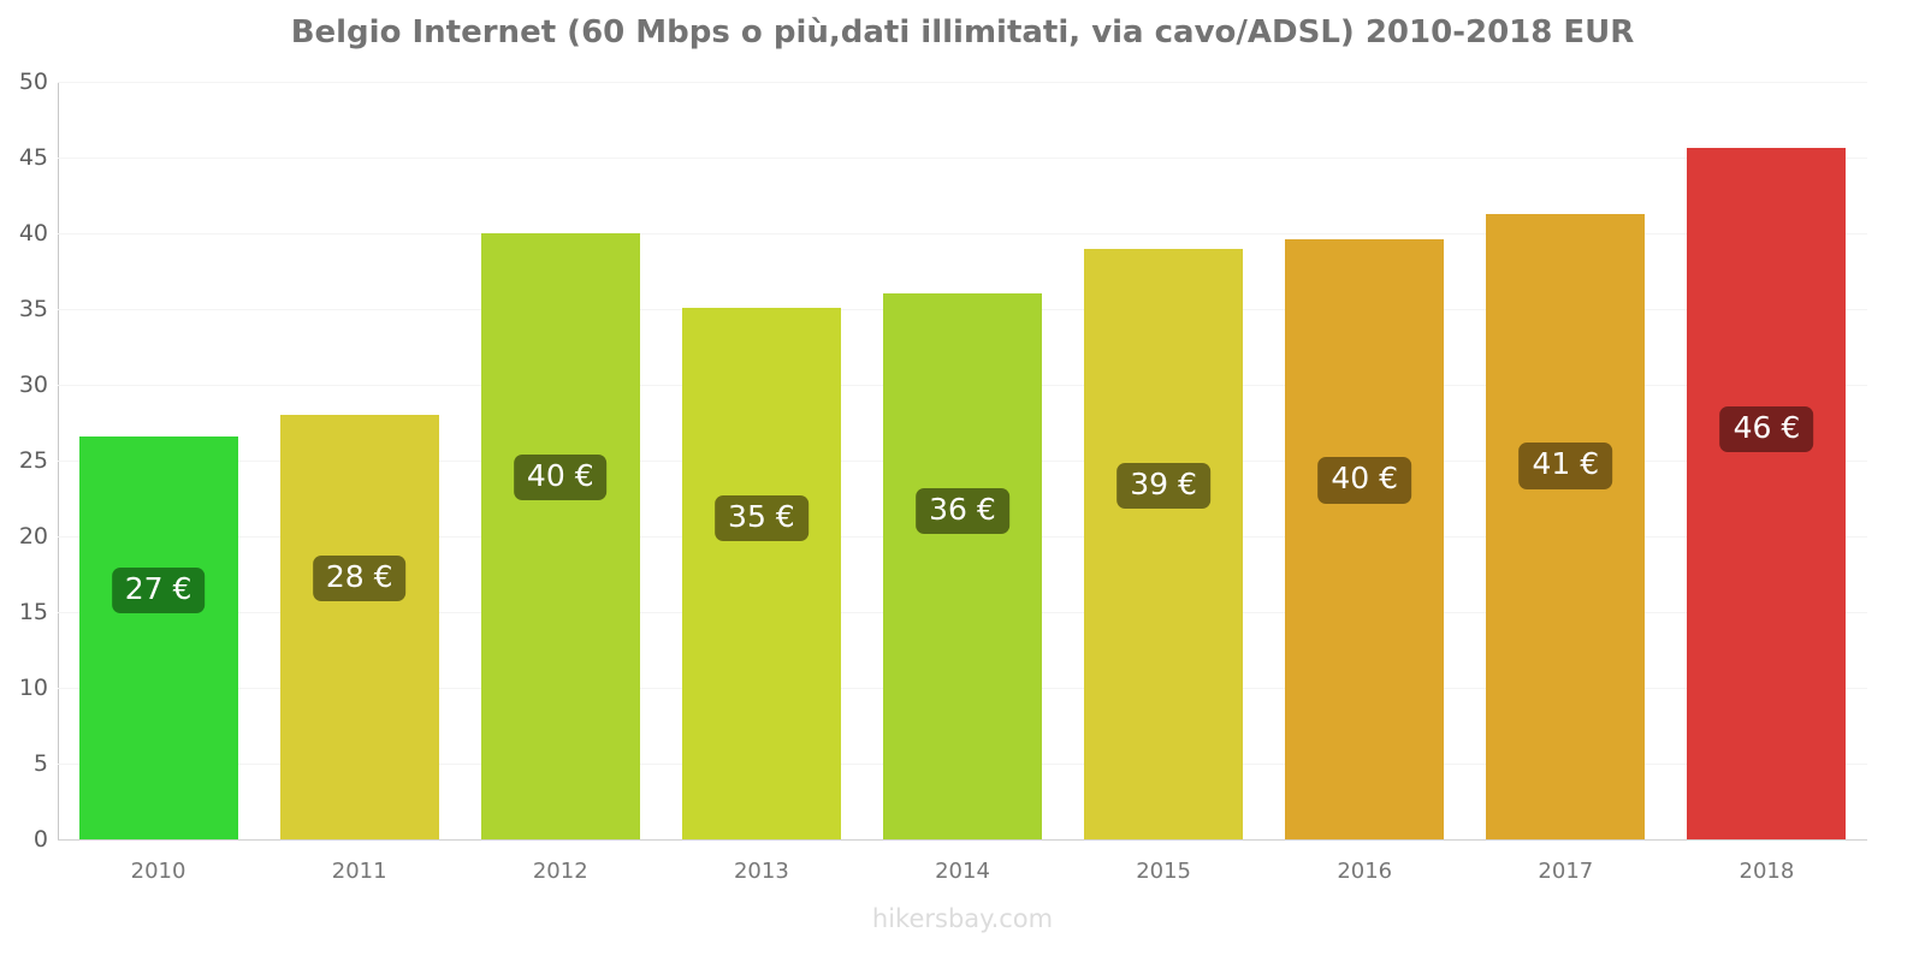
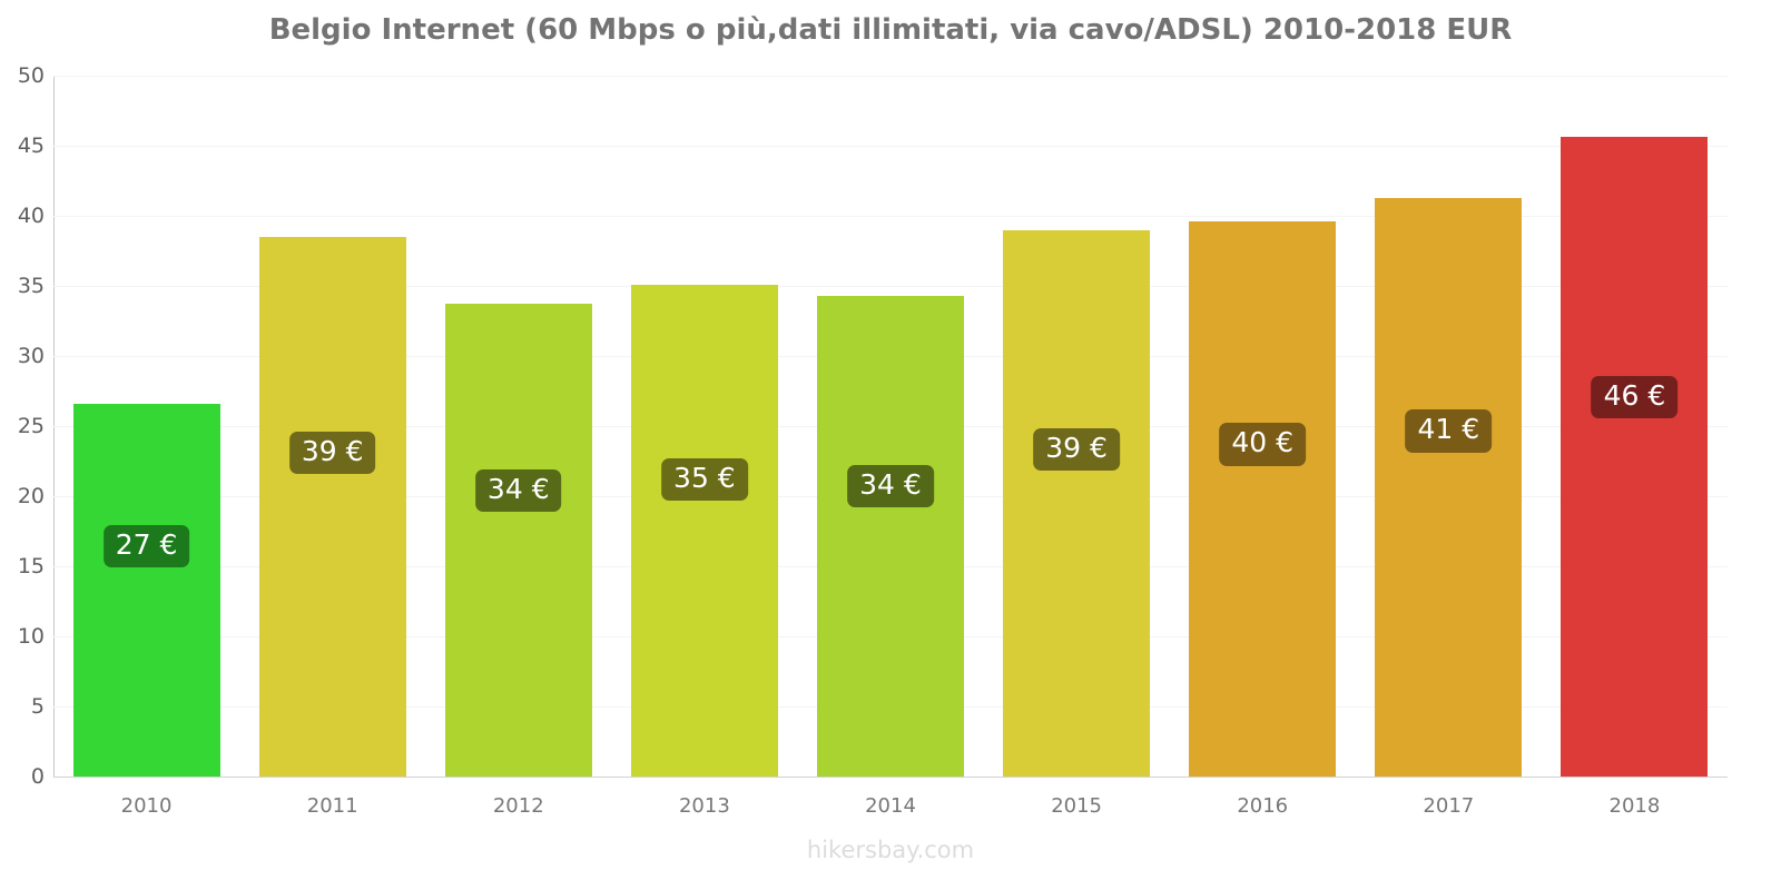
2011: 28 -> 39
2012: 40 -> 34
2014: 36 -> 34
